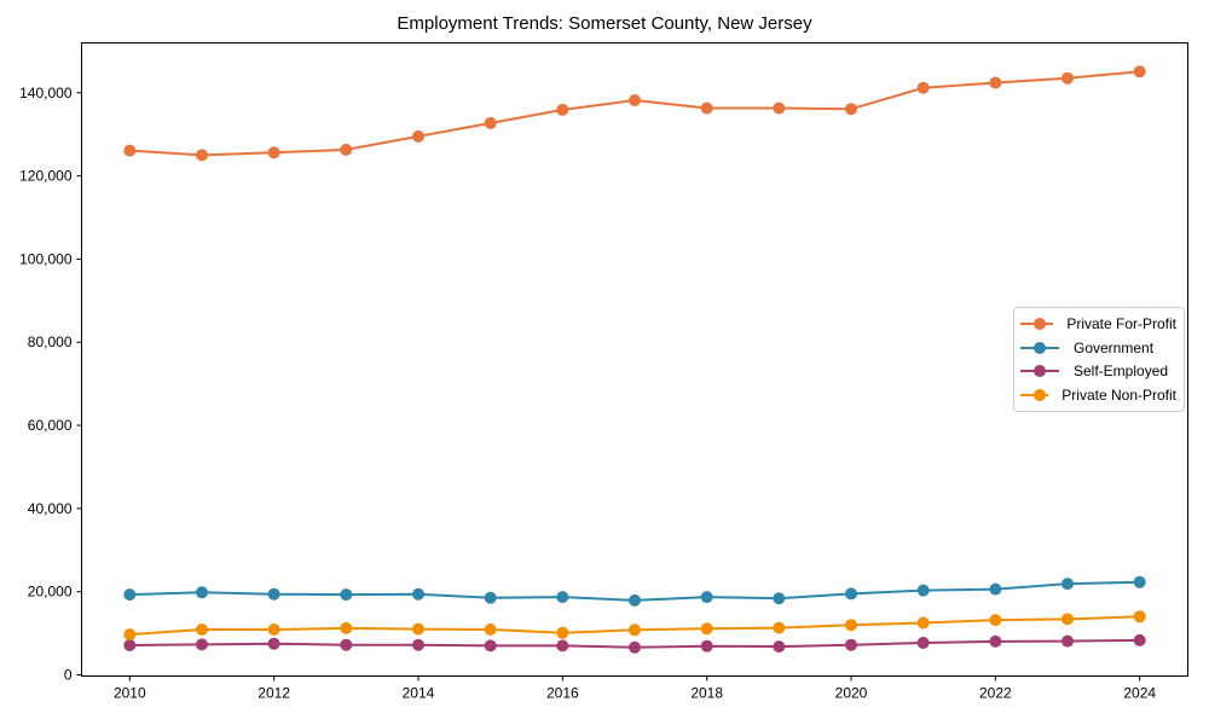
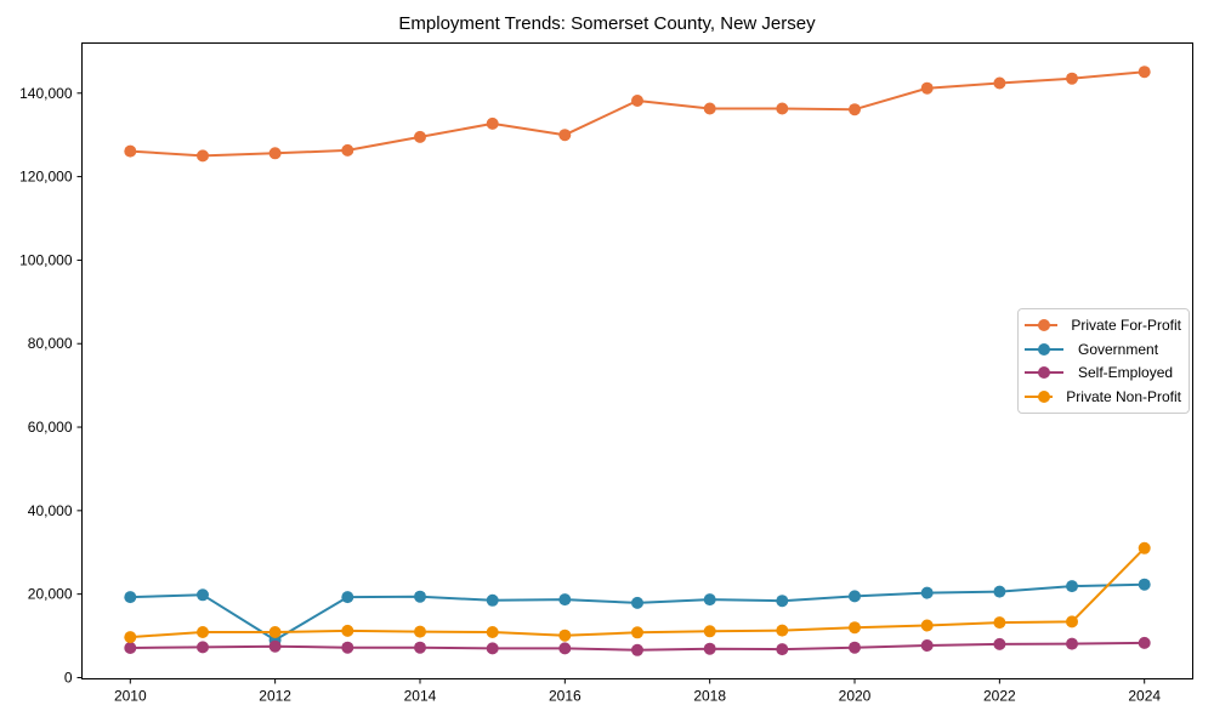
Government/2012: 19000 -> 9000
Private For-Profit/2016: 136000 -> 130000
Private Non-Profit/2024: 14000 -> 31000
